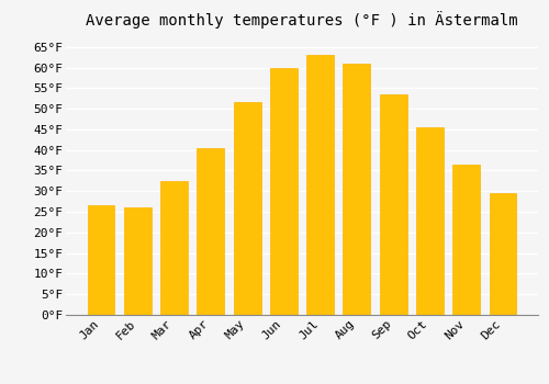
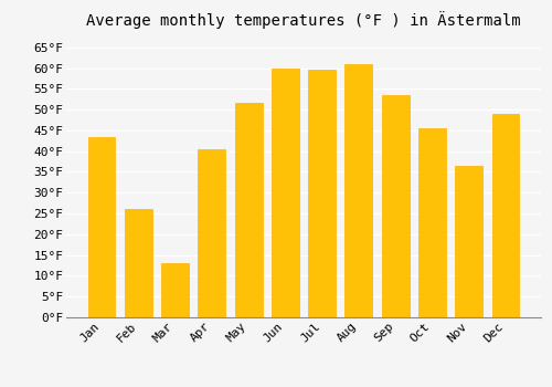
Jan: 26.5°F -> 43.5°F
Mar: 32.5°F -> 13.0°F
Jul: 63.0°F -> 59.5°F
Dec: 29.5°F -> 49.0°F
